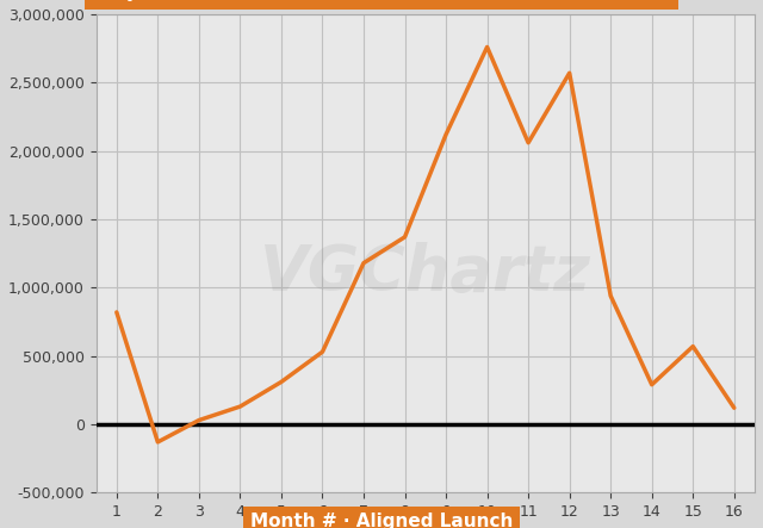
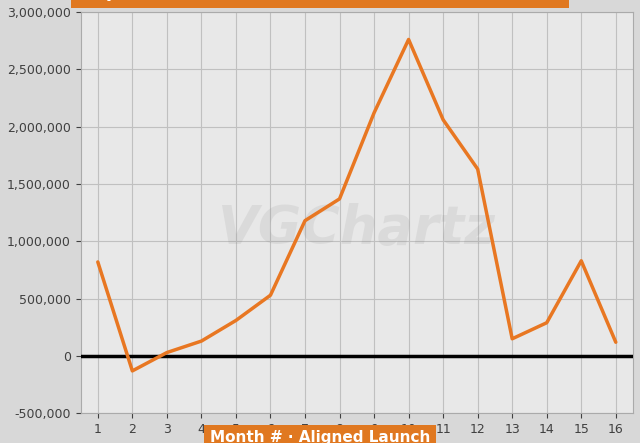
12: 2,570,000 -> 1,630,000
13: 940,000 -> 150,000
15: 570,000 -> 830,000
